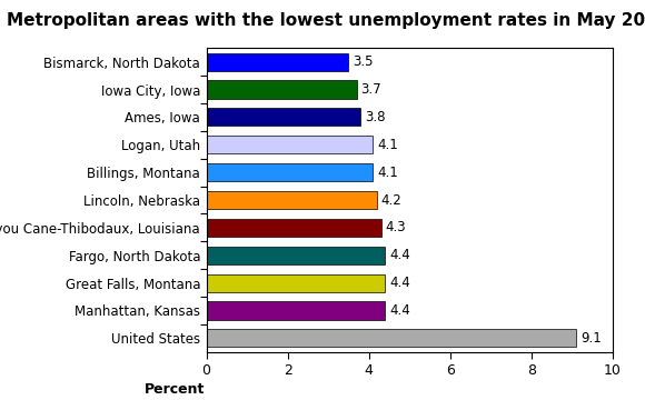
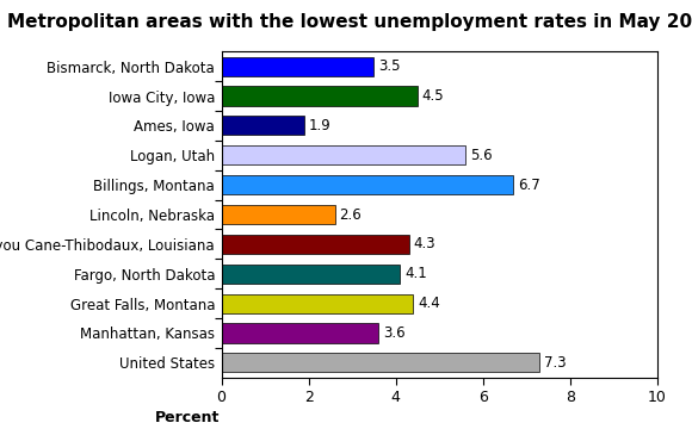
Iowa City, Iowa: 3.7 -> 4.5
Ames, Iowa: 3.8 -> 1.9
Logan, Utah: 4.1 -> 5.6
Billings, Montana: 4.1 -> 6.7
Lincoln, Nebraska: 4.2 -> 2.6
Fargo, North Dakota: 4.4 -> 4.1
Manhattan, Kansas: 4.4 -> 3.6
United States: 9.1 -> 7.3
